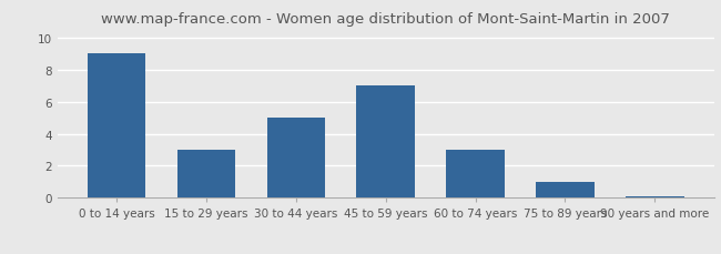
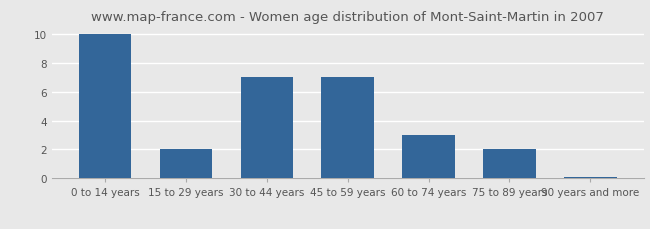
0 to 14 years: 9.0 -> 10.0
15 to 29 years: 3.0 -> 2.0
30 to 44 years: 5.0 -> 7.0
75 to 89 years: 1.0 -> 2.0
